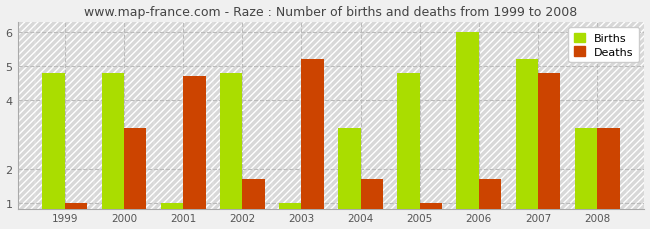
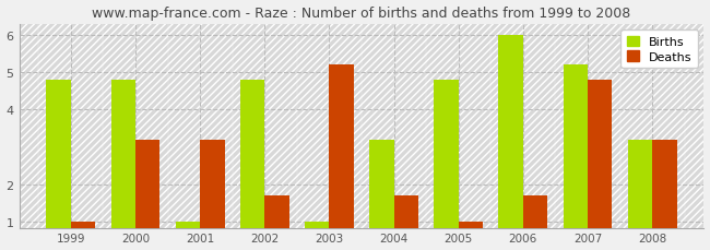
Deaths/2001: 4.7 -> 3.2
